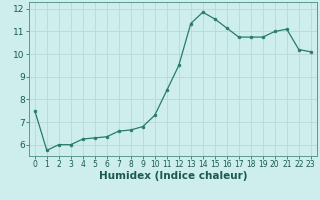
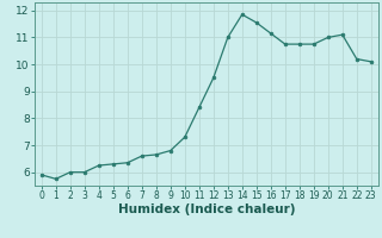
0: 7.50 -> 5.90
13: 11.35 -> 11.00
